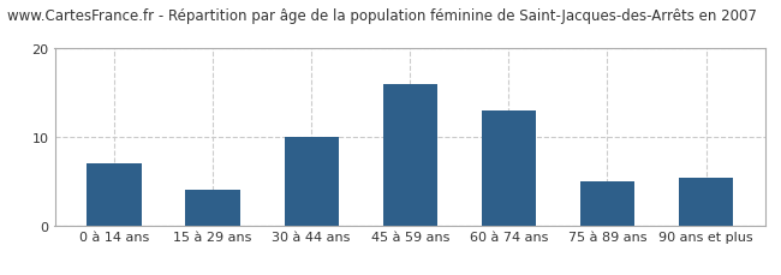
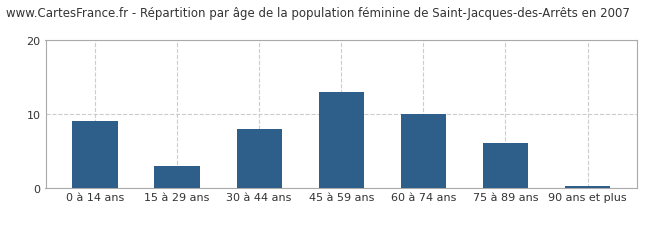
0 à 14 ans: 7.0 -> 9.0
15 à 29 ans: 4.0 -> 3.0
30 à 44 ans: 10.0 -> 8.0
45 à 59 ans: 16.0 -> 13.0
60 à 74 ans: 13.0 -> 10.0
75 à 89 ans: 5.0 -> 6.0
90 ans et plus: 5.4 -> 0.2
